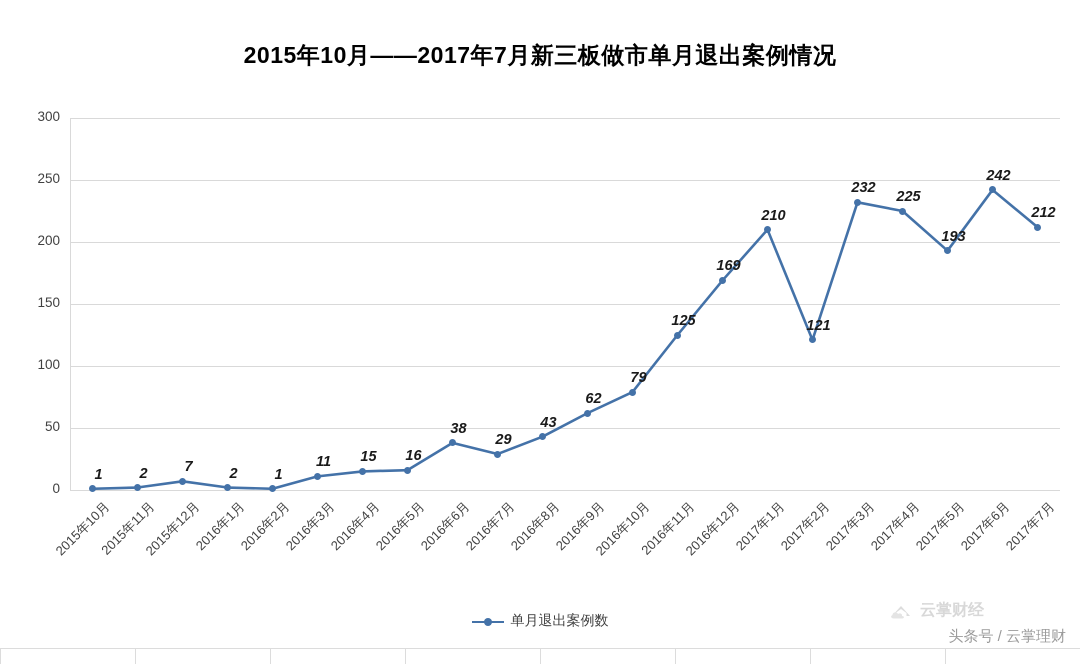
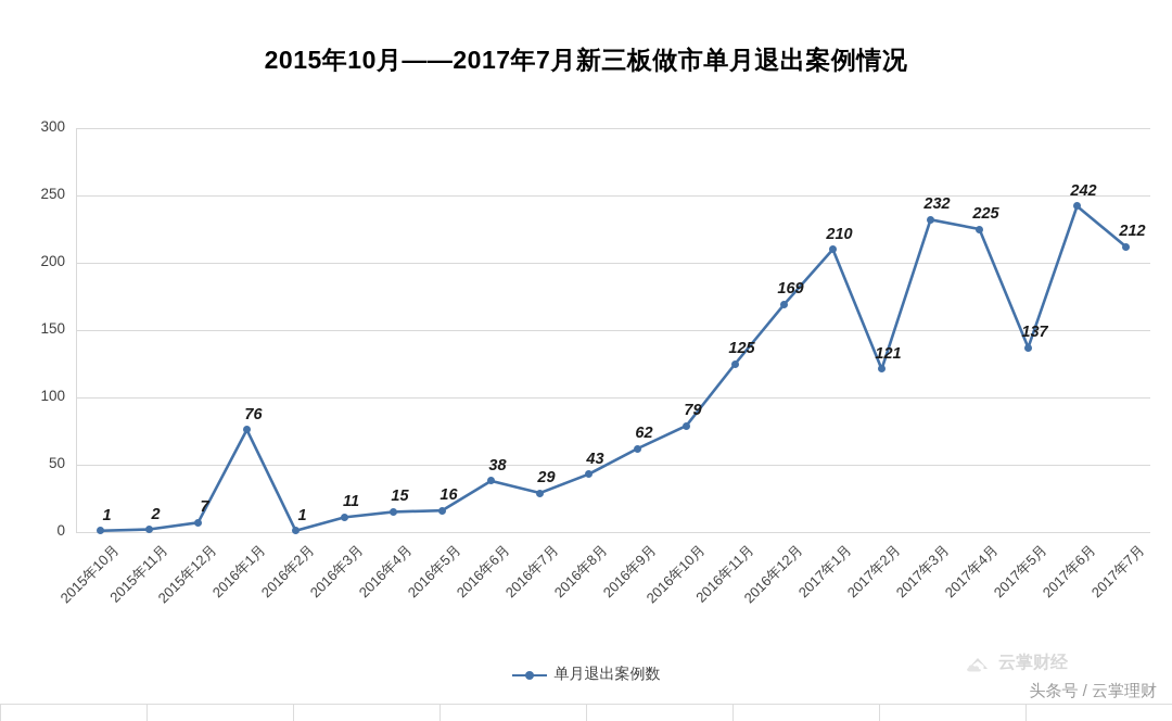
2016年1月: 2 -> 76
2017年5月: 193 -> 137
